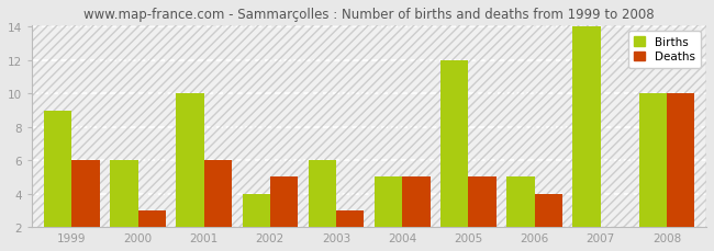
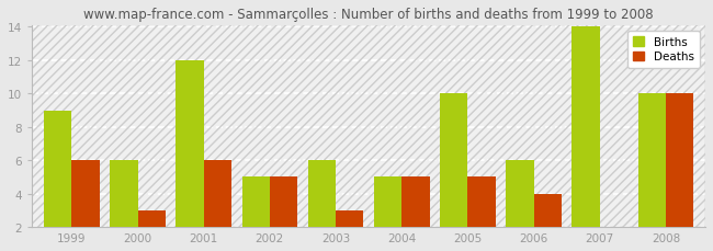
Births/2001: 10 -> 12
Births/2002: 4 -> 5
Births/2005: 12 -> 10
Births/2006: 5 -> 6
